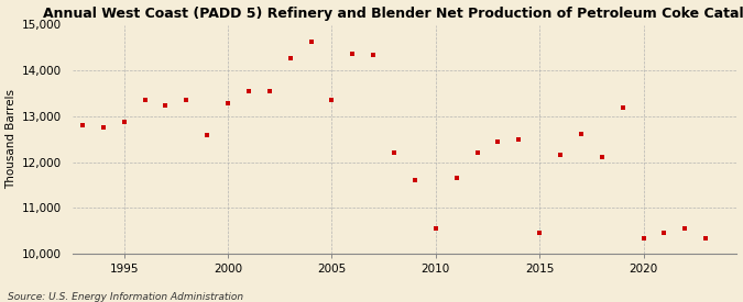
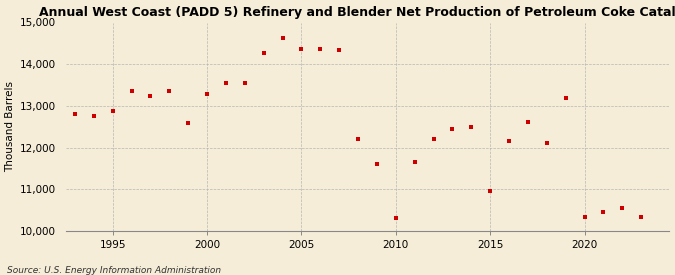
2005: 13,350 -> 14,360
2010: 10,550 -> 10,310
2015: 10,450 -> 10,960
